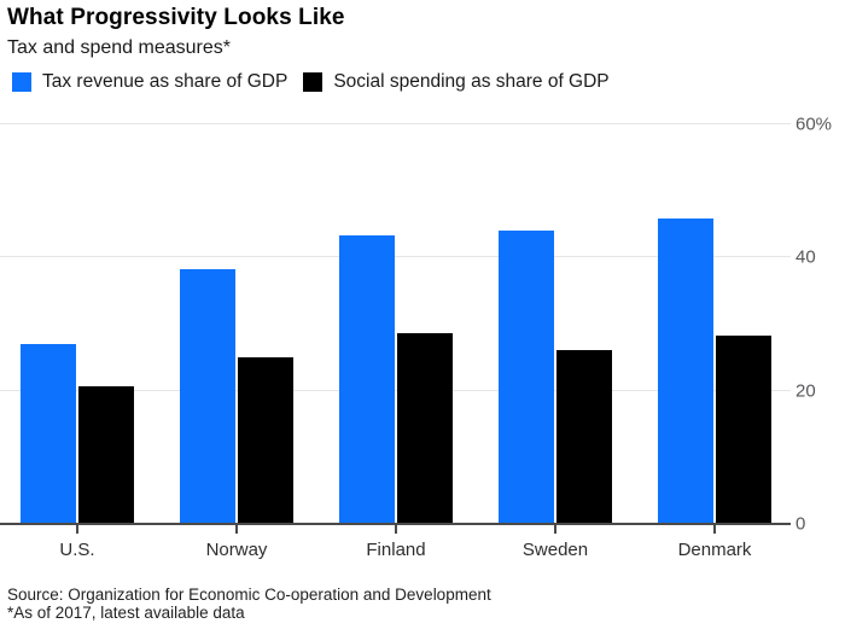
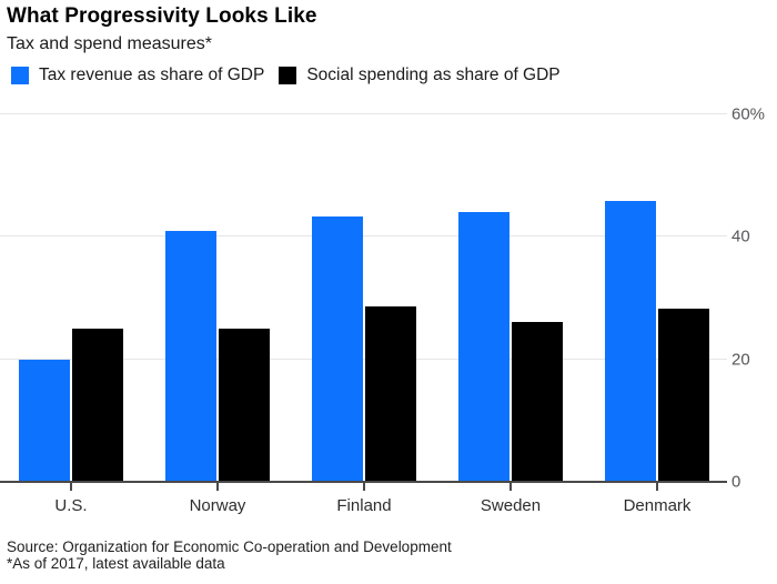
Tax revenue as share of GDP/U.S.: 27% -> 20%
Social spending as share of GDP/U.S.: 21% -> 25%
Tax revenue as share of GDP/Norway: 38% -> 41%
